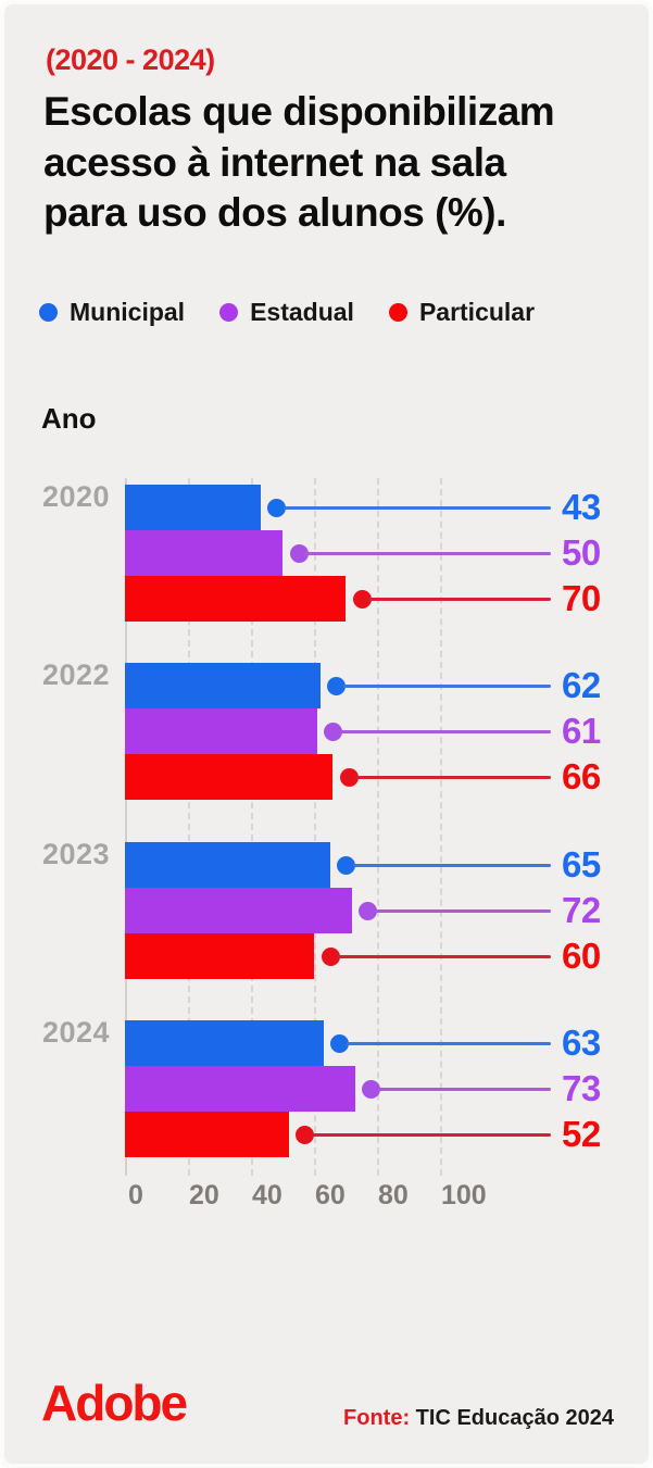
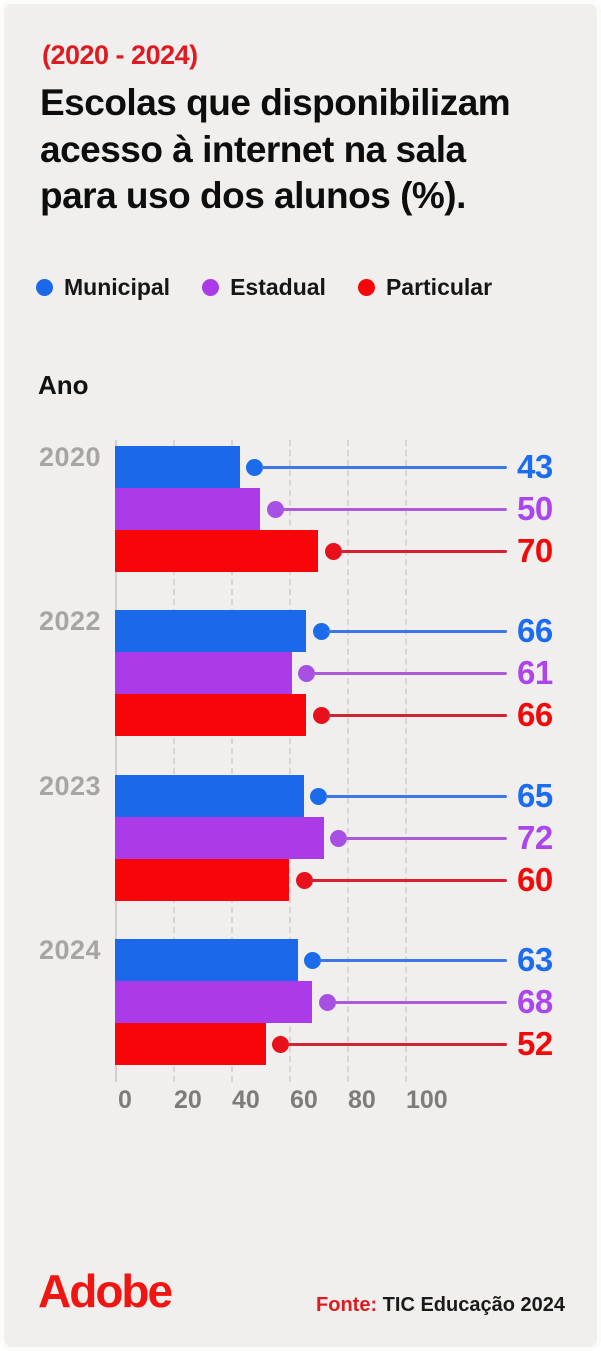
Municipal/2022: 62 -> 66
Estadual/2024: 73 -> 68
